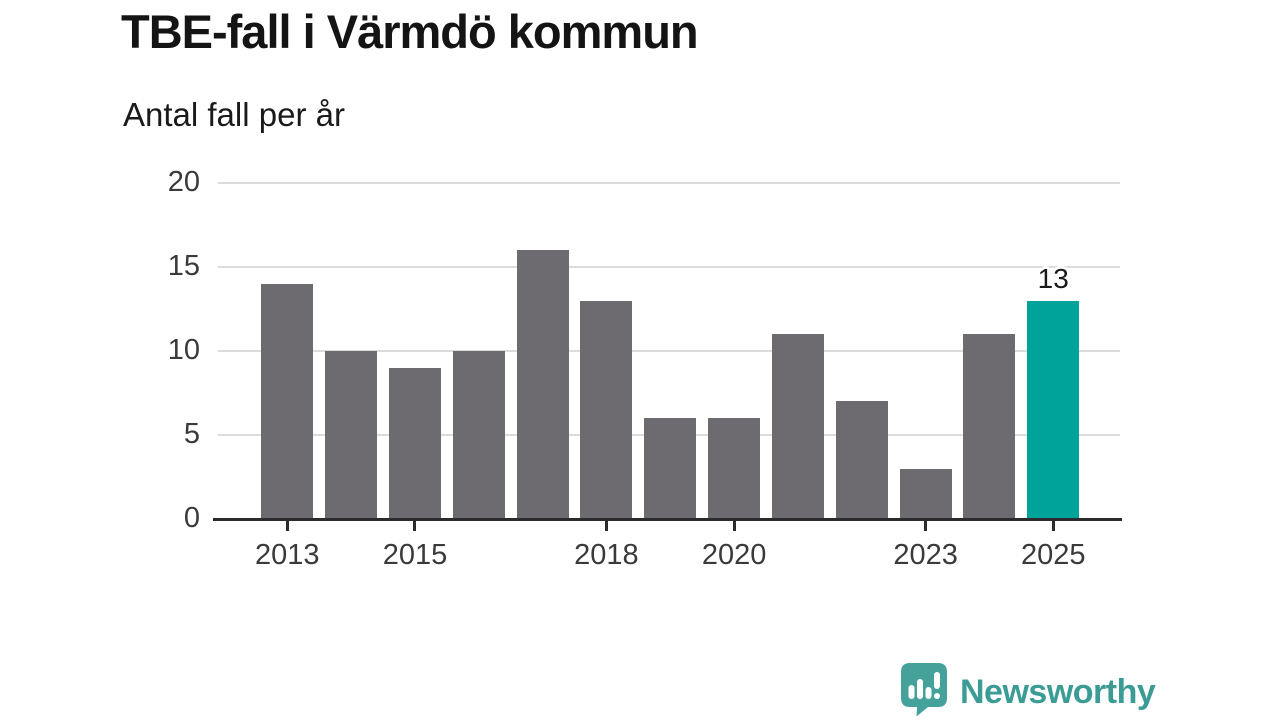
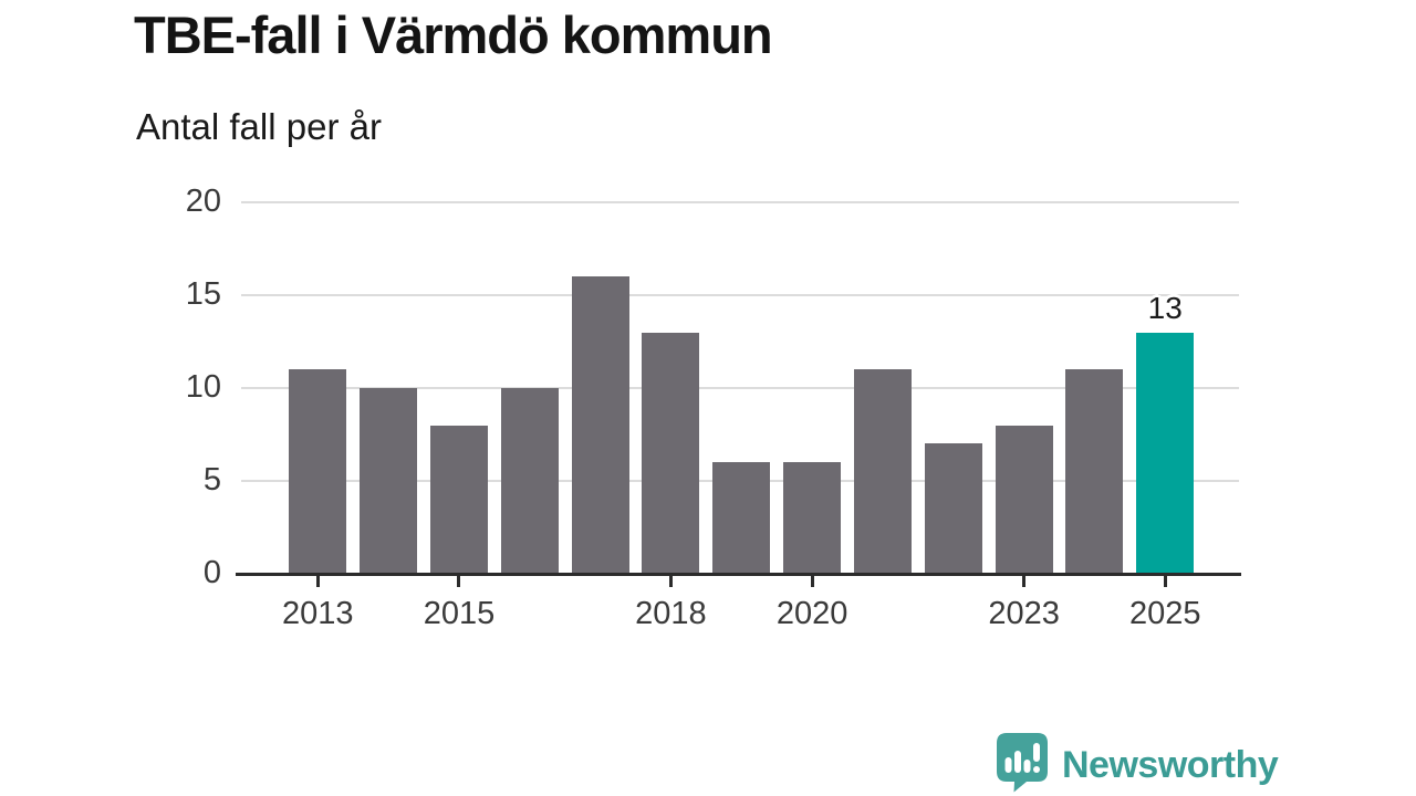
2013: 14 -> 11
2015: 9 -> 8
2023: 3 -> 8
